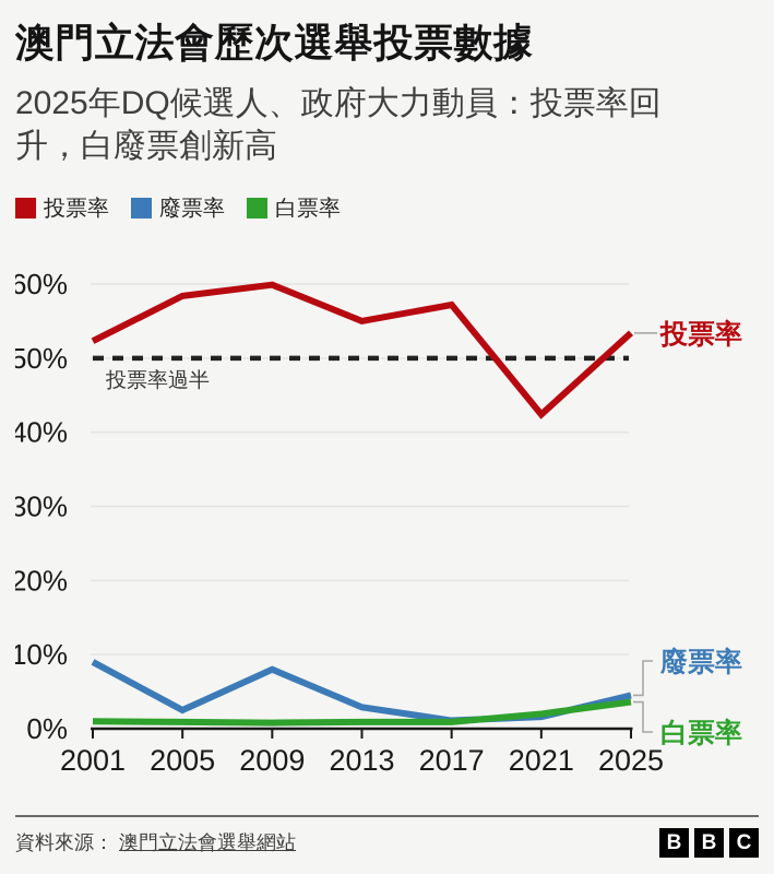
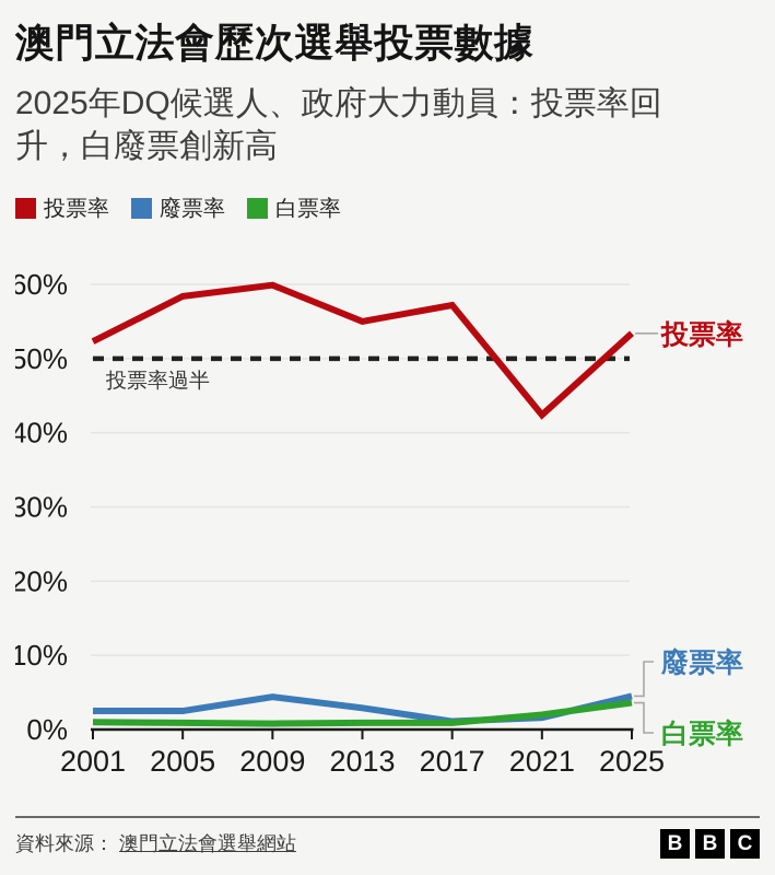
廢票率/2001: 9% -> 2%
廢票率/2009: 8% -> 4%
